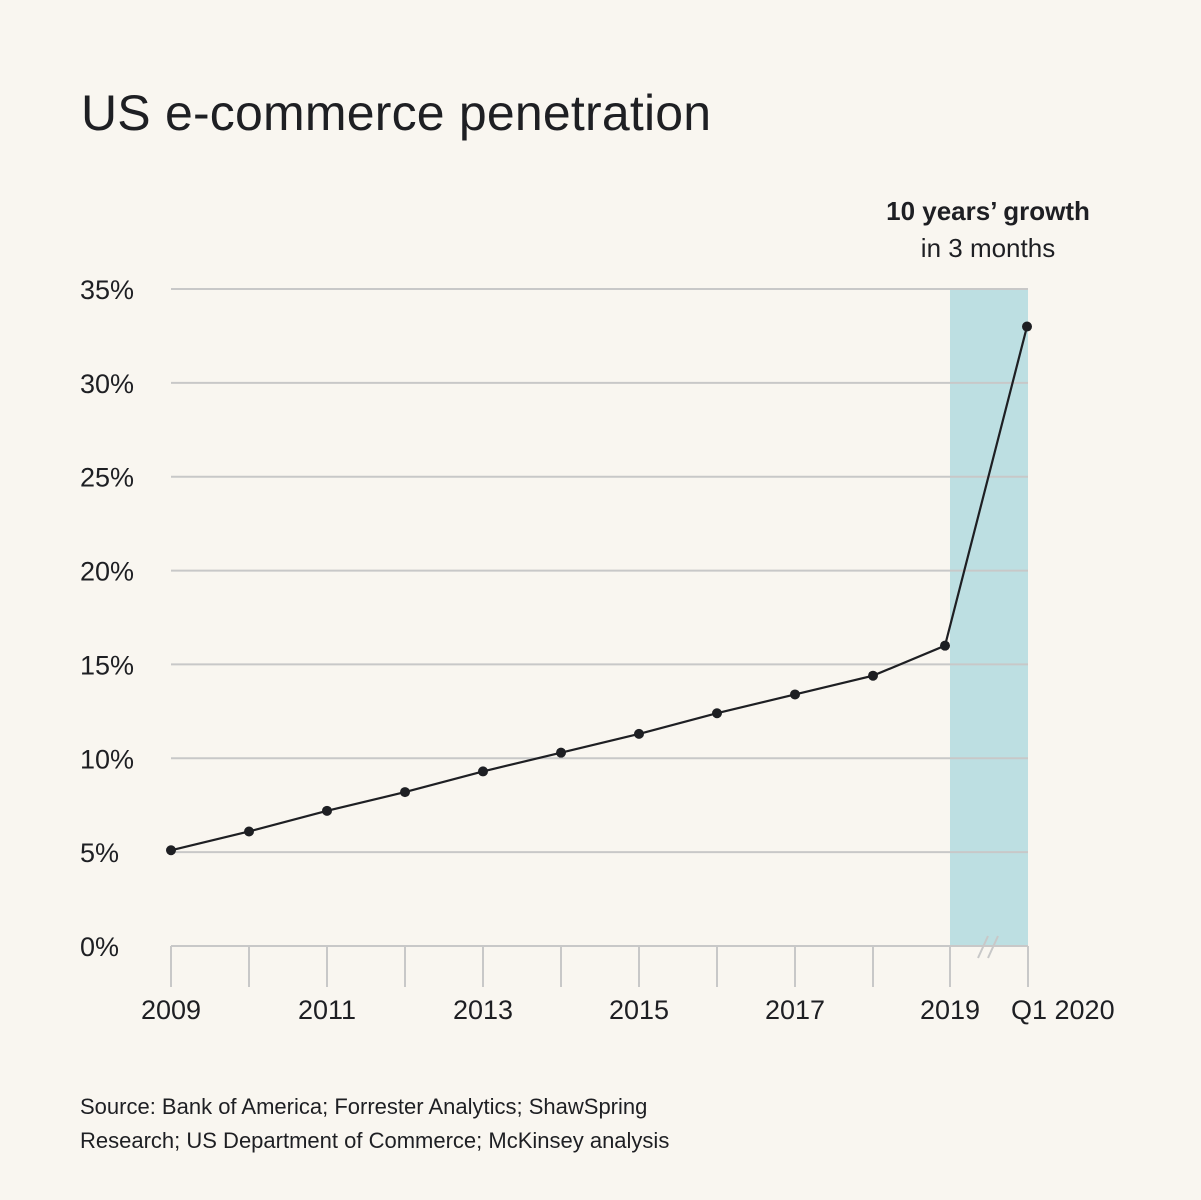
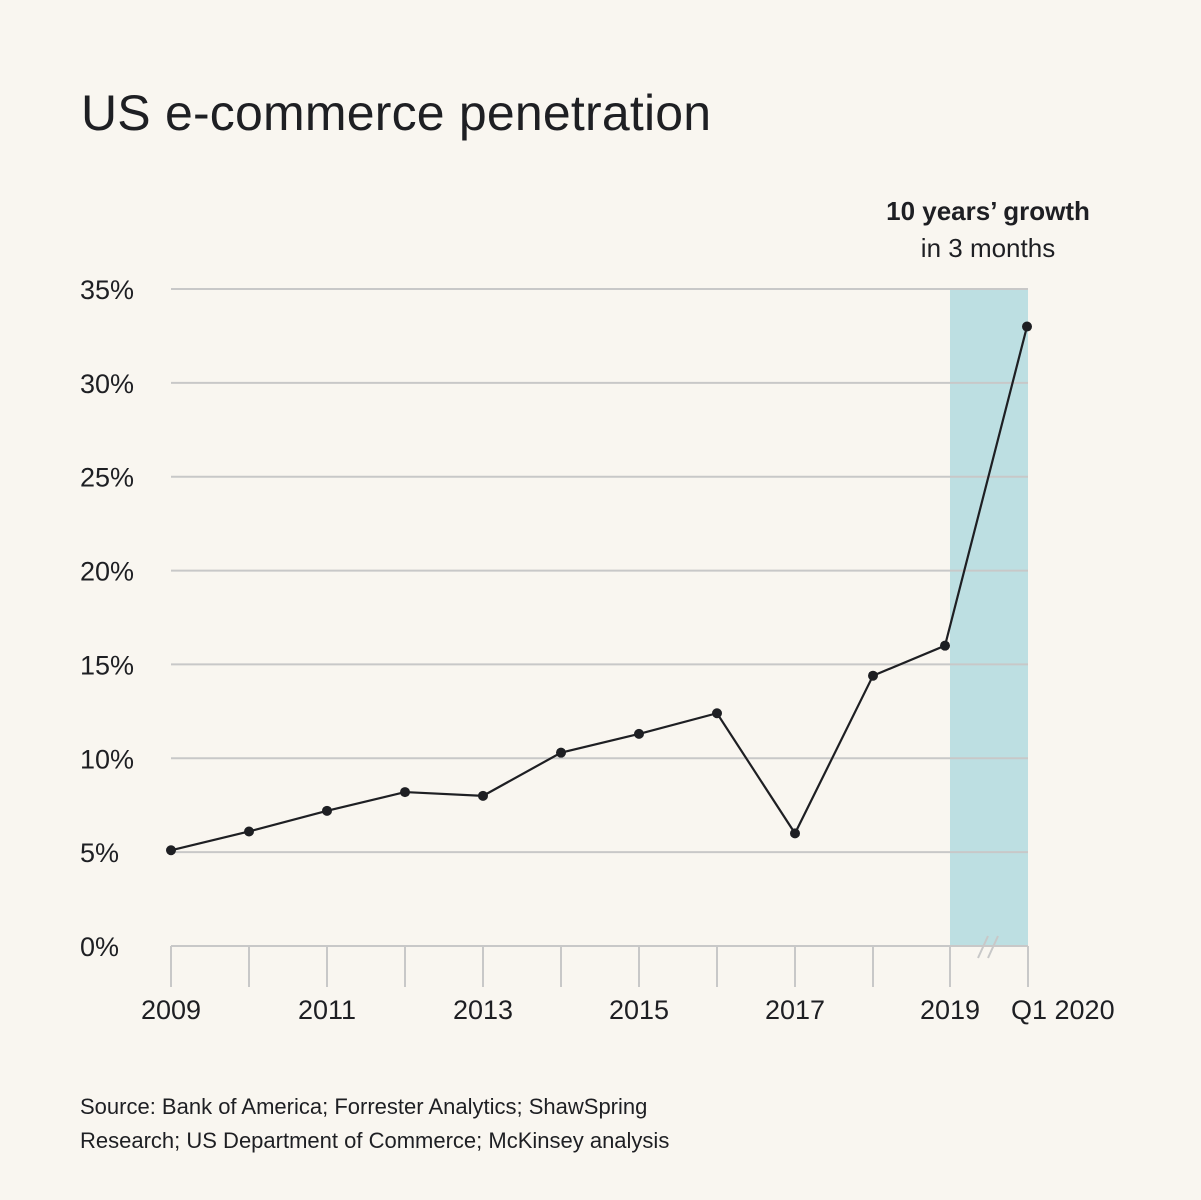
2013: 9.3% -> 8.0%
2017: 13.4% -> 6.0%
